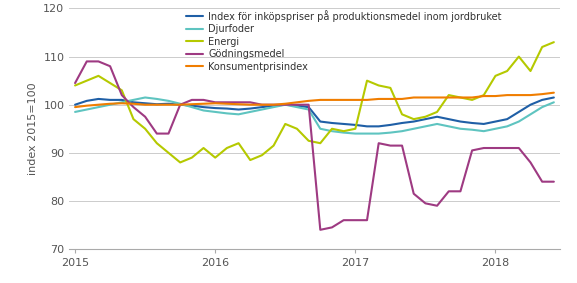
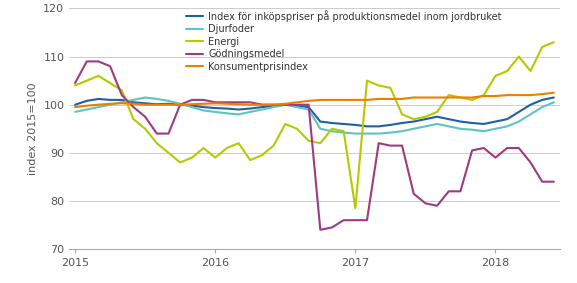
Energi/2017: 95.0 -> 78.5
Gödningsmedel/2018: 91.0 -> 89.0
